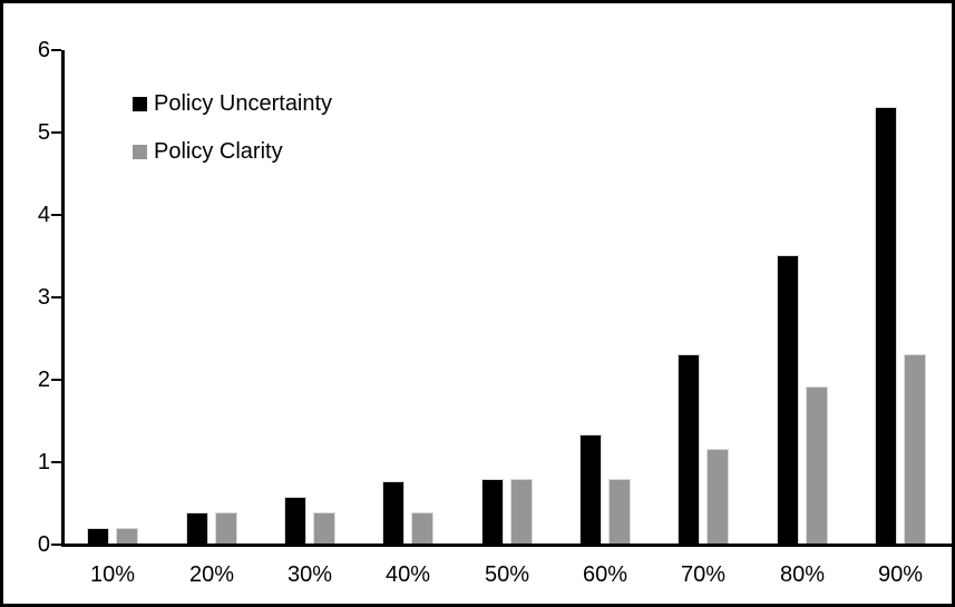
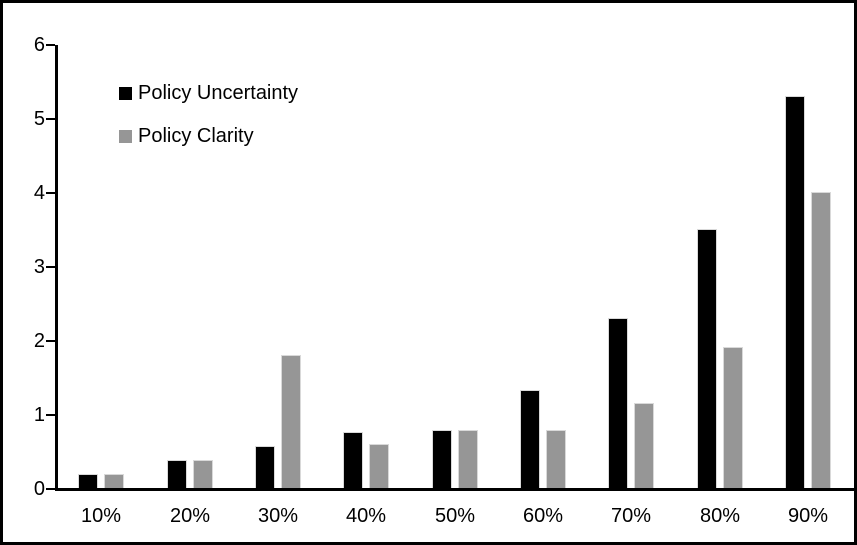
Policy Clarity/30%: 0.4 -> 1.8
Policy Clarity/40%: 0.4 -> 0.6
Policy Clarity/90%: 2.3 -> 4.0
